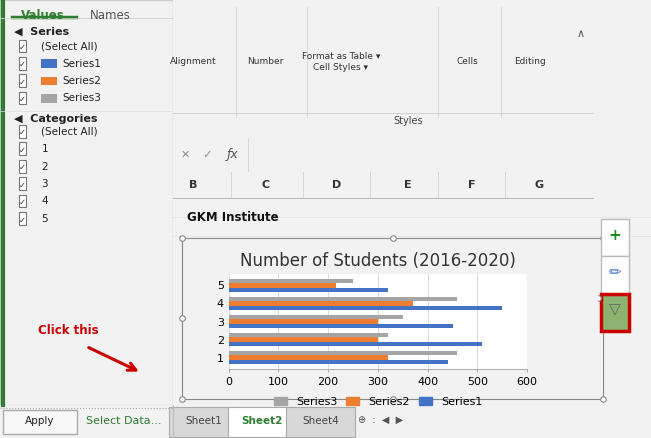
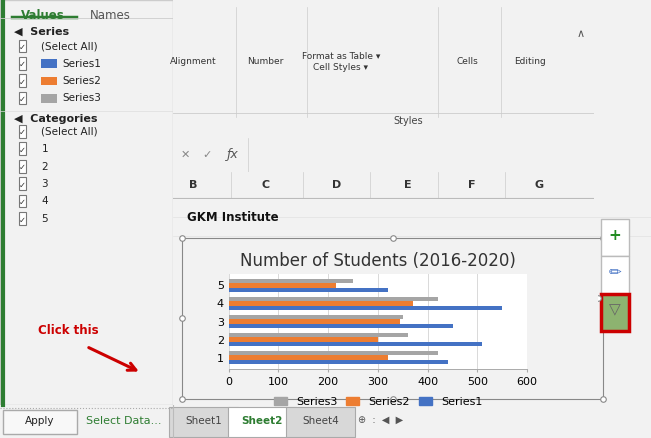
Series3/4: 460 -> 420
Series2/3: 300 -> 345
Series3/2: 320 -> 360
Series3/1: 460 -> 420
